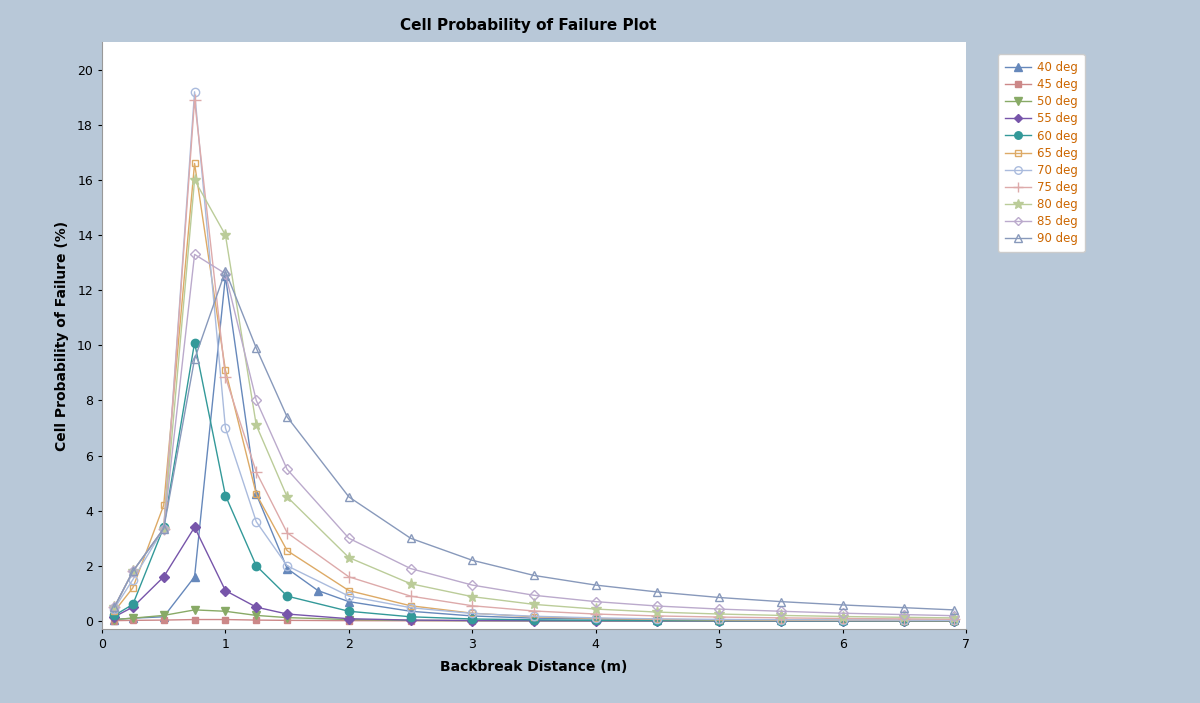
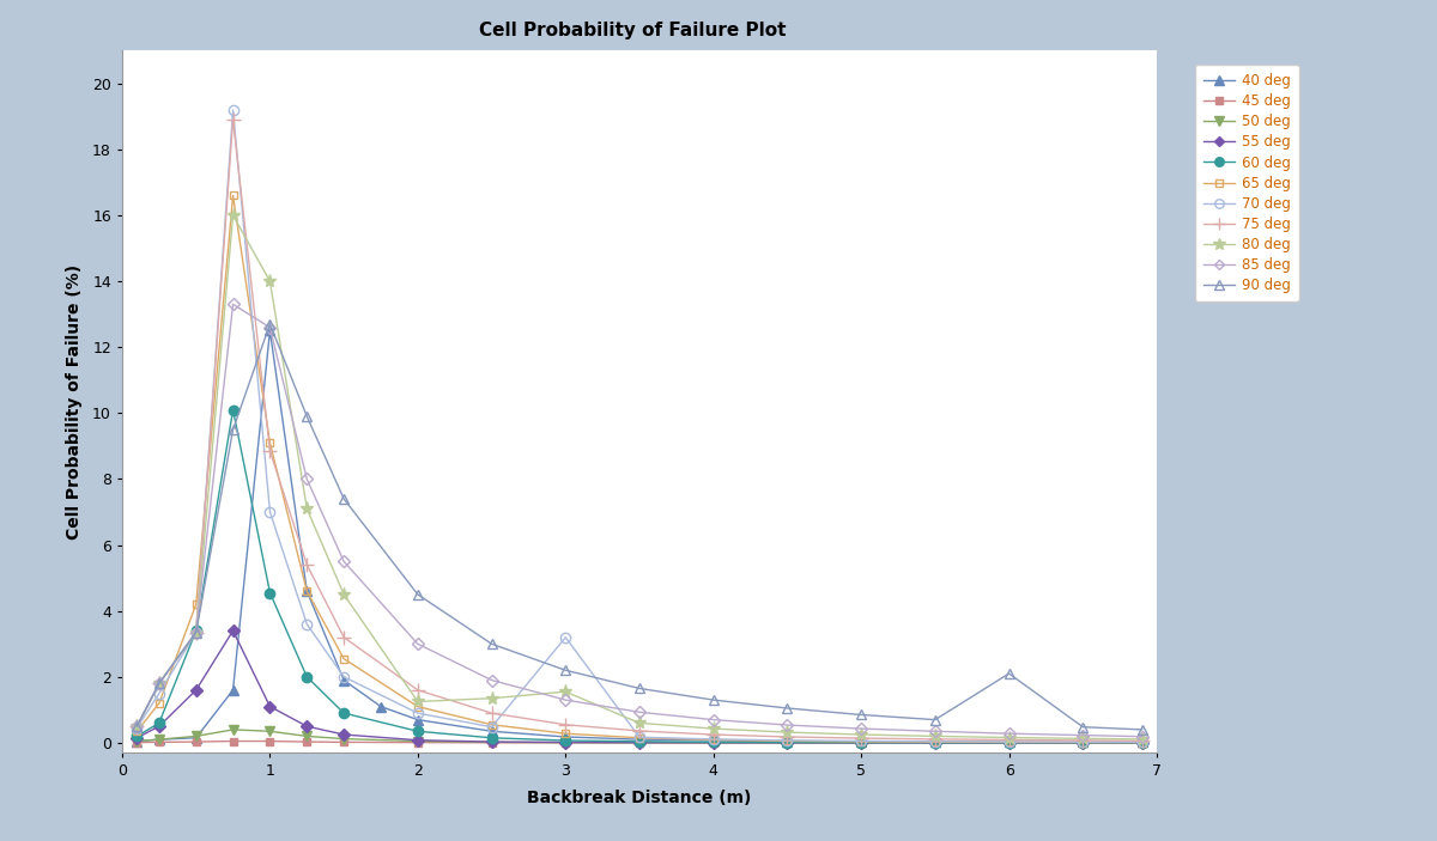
80 deg/2: 2.30 -> 1.25
70 deg/3: 0.27 -> 3.20
80 deg/3: 0.88 -> 1.55
90 deg/6: 0.58 -> 2.10
